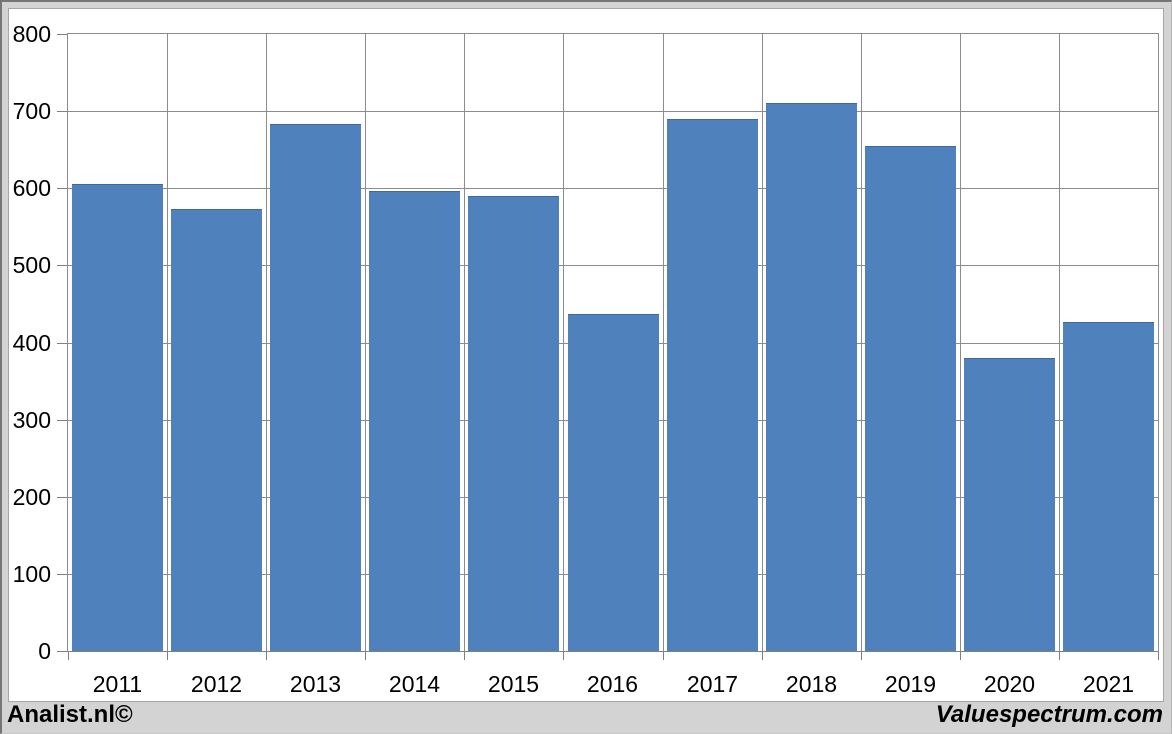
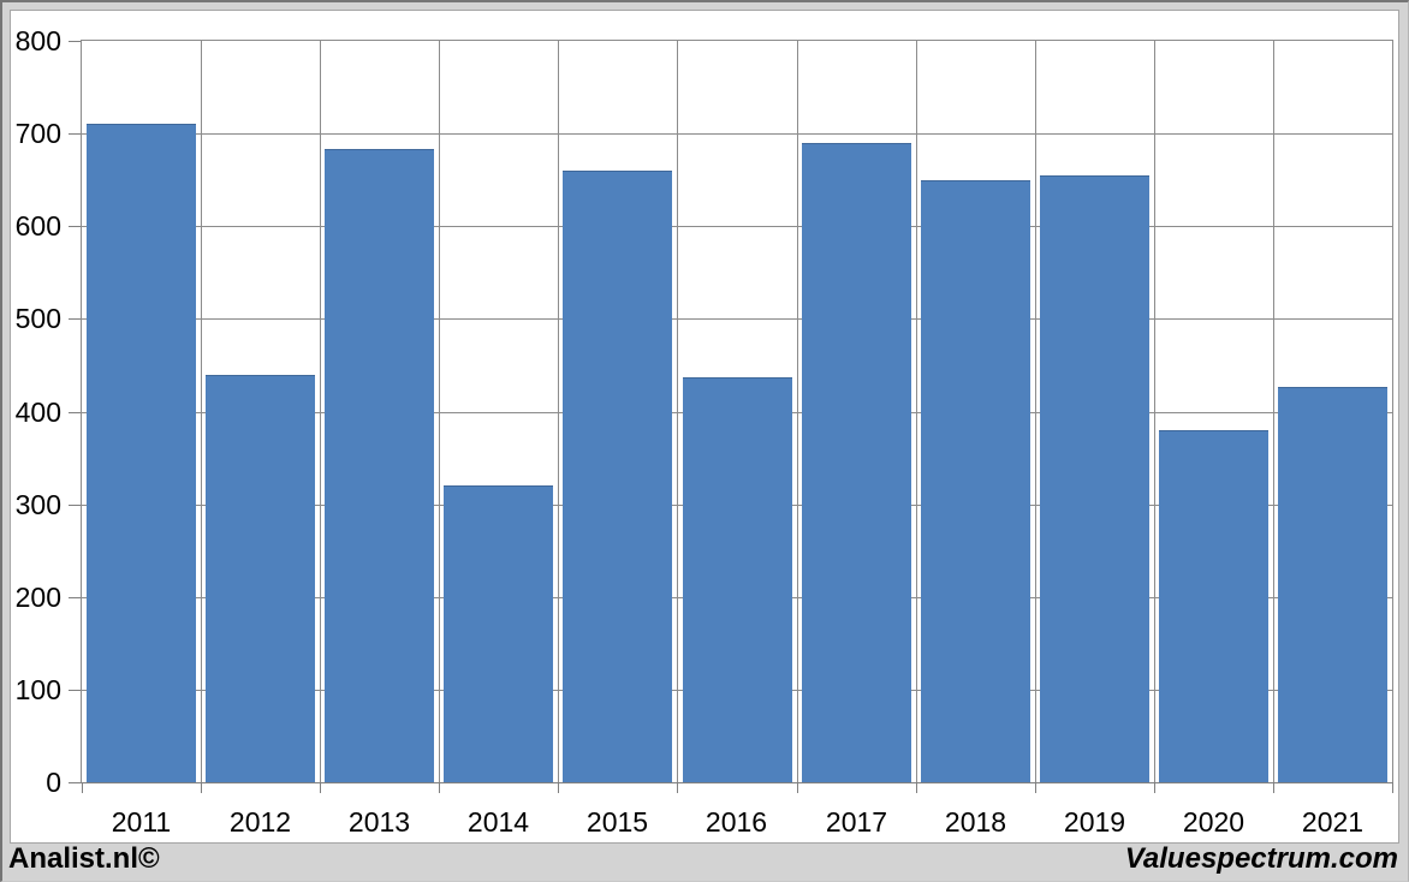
2011: 600 -> 710
2012: 570 -> 440
2014: 600 -> 320
2015: 590 -> 660
2018: 710 -> 650
